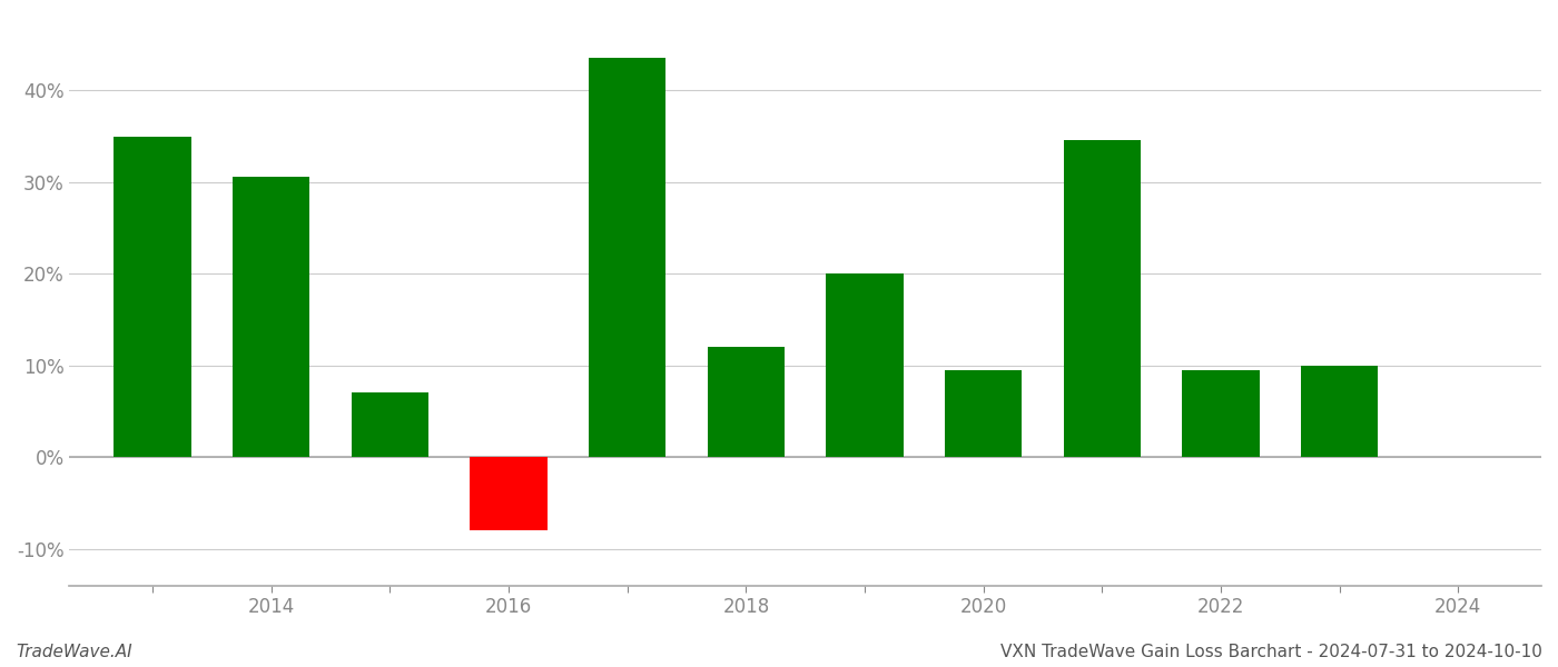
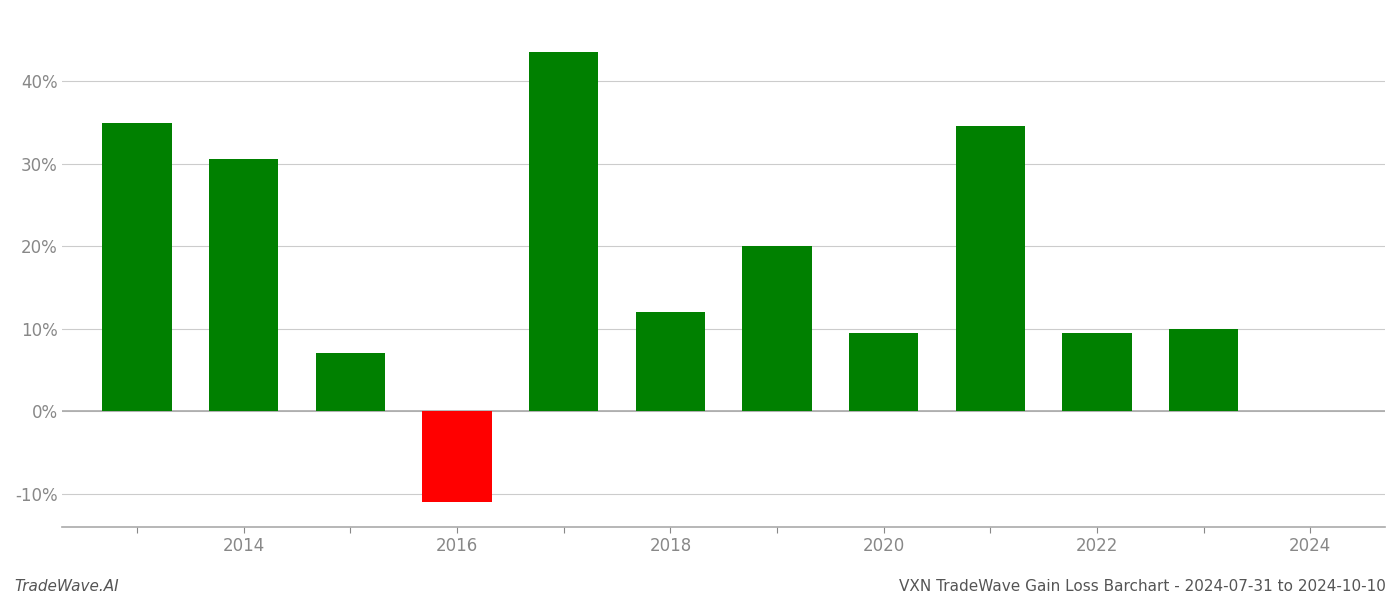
2016: -8.0% -> -11.0%
